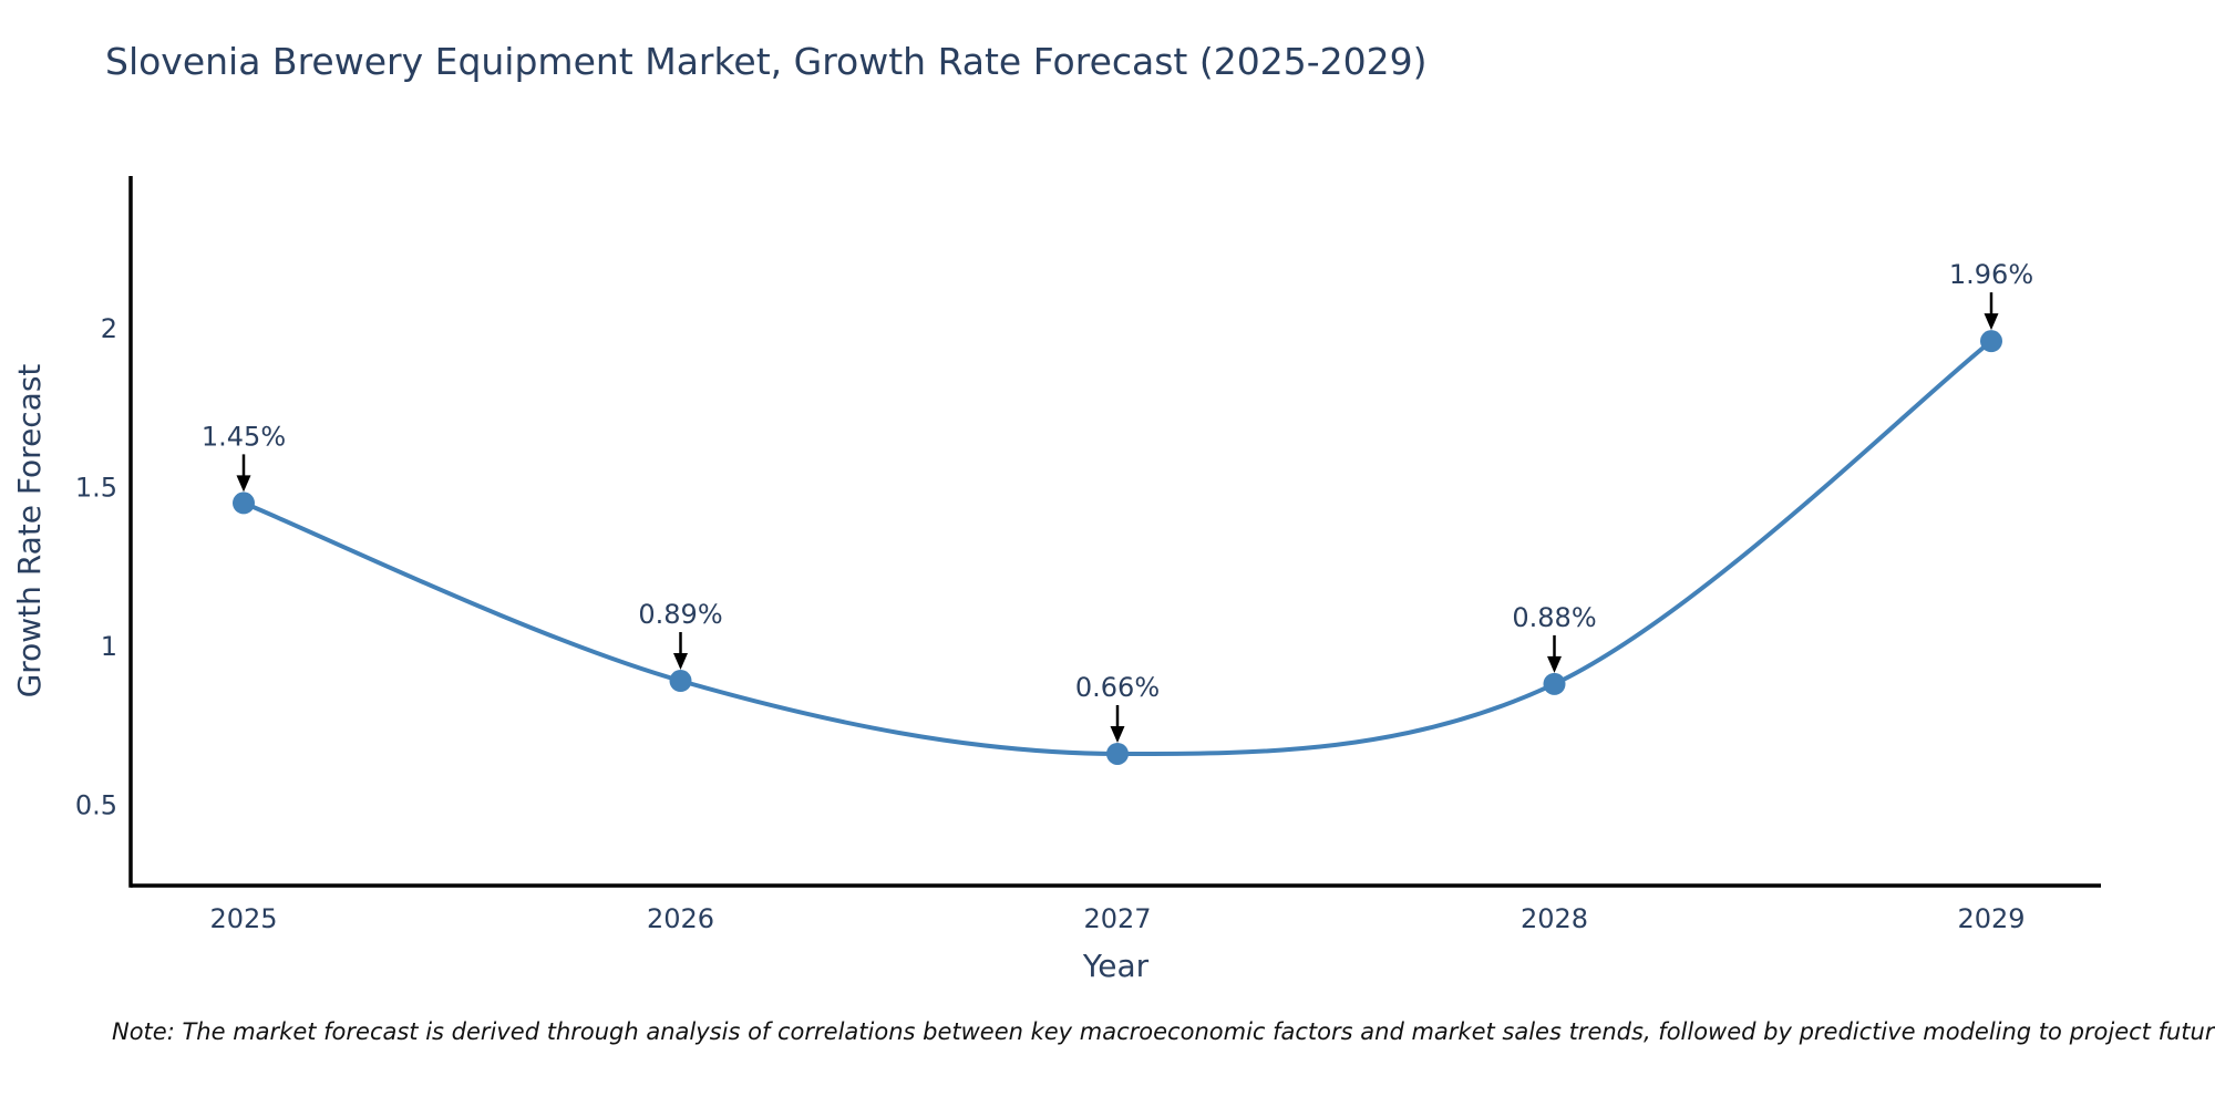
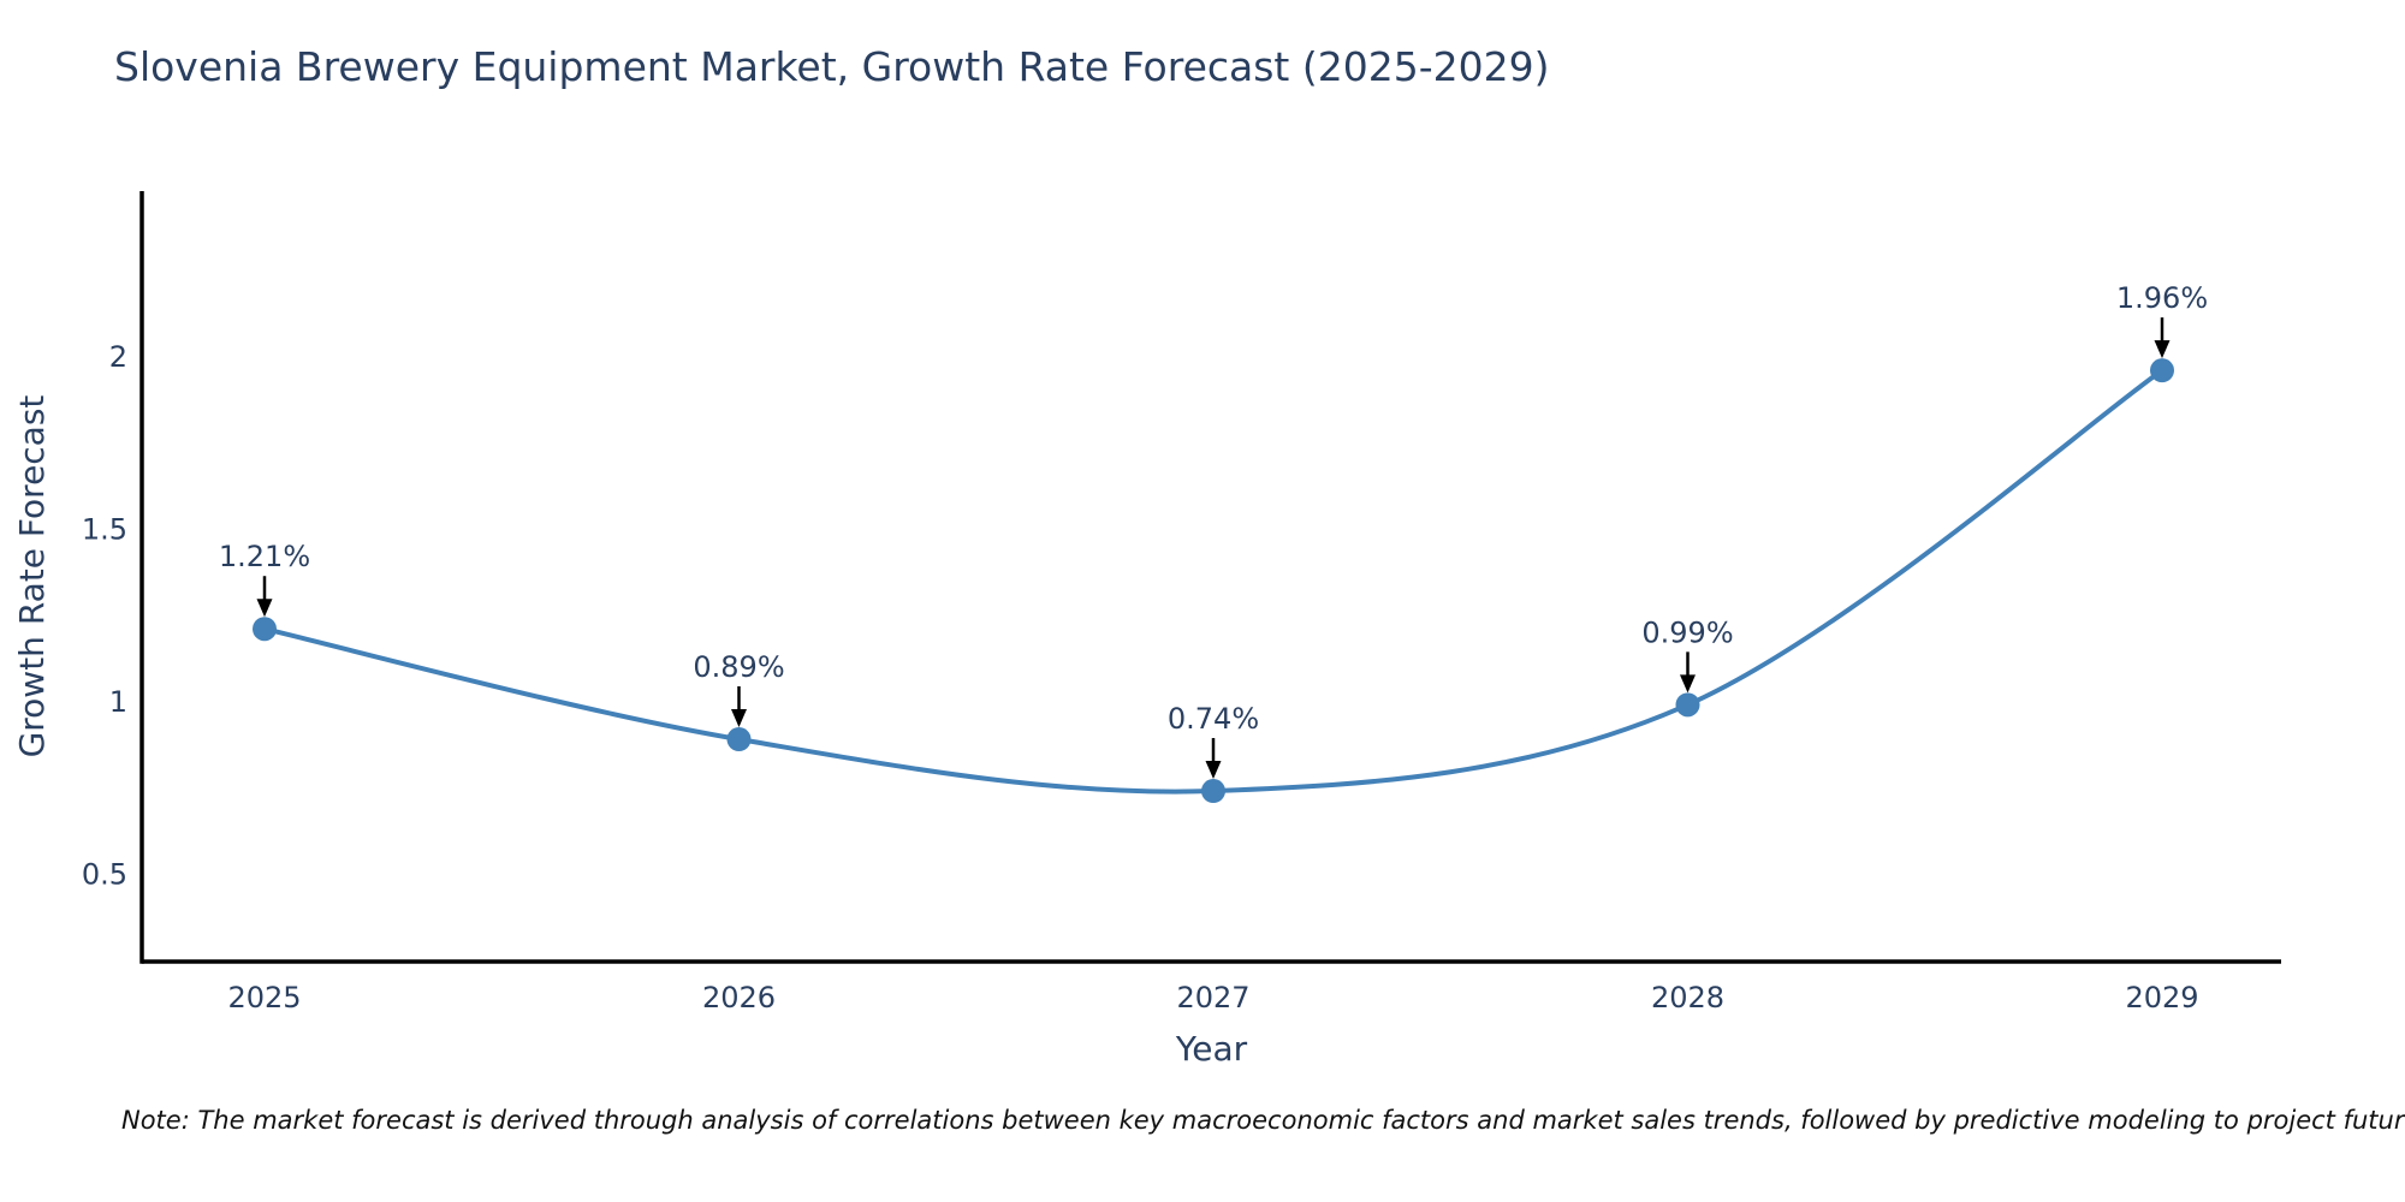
2025: 1.45% -> 1.21%
2027: 0.66% -> 0.74%
2028: 0.88% -> 0.99%
